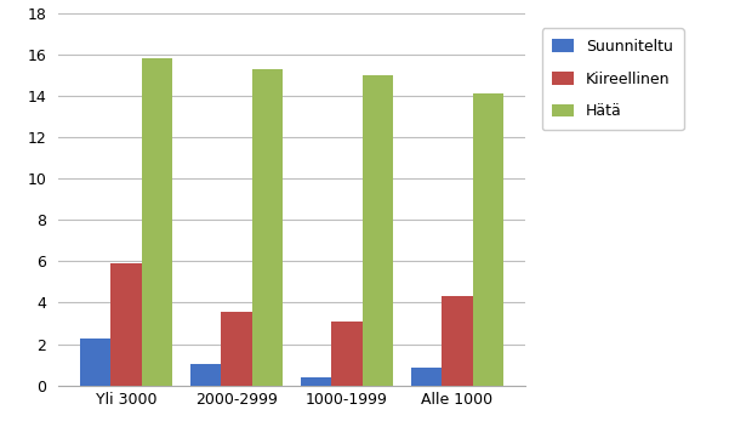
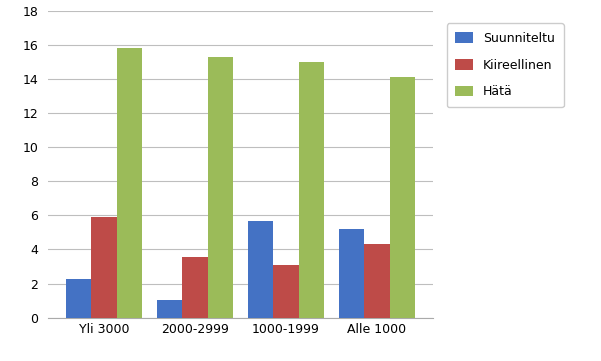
Suunniteltu/1000-1999: 0.4 -> 5.7
Suunniteltu/Alle 1000: 0.8 -> 5.2
